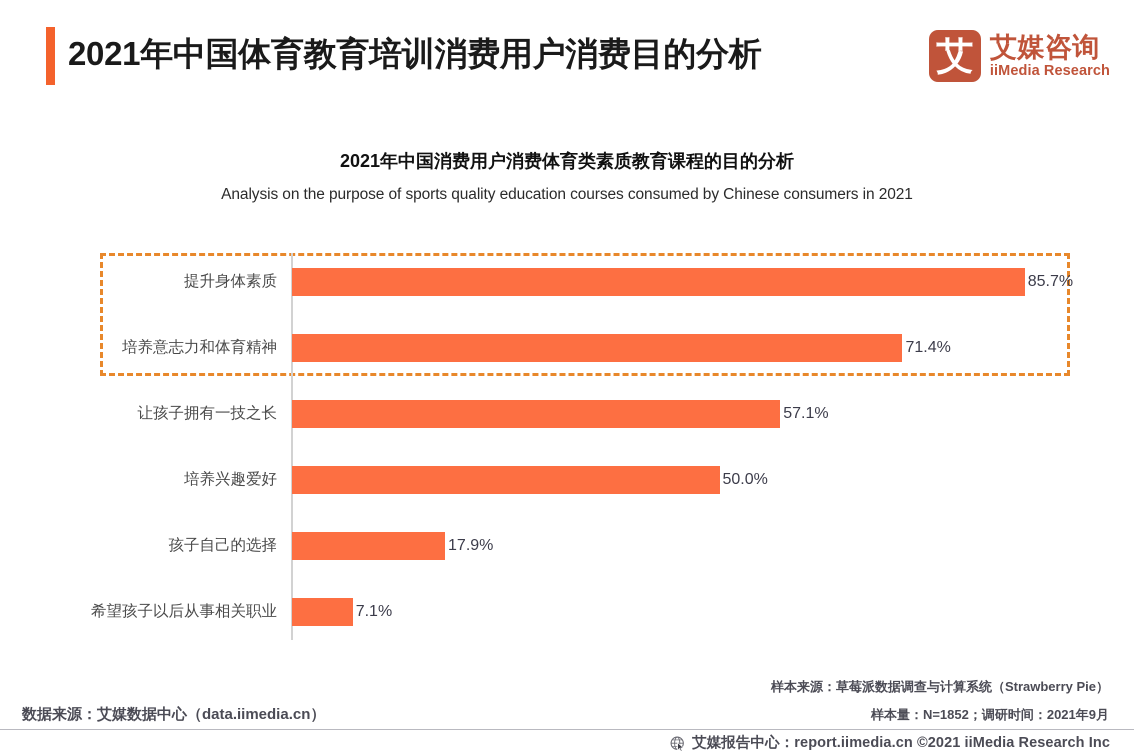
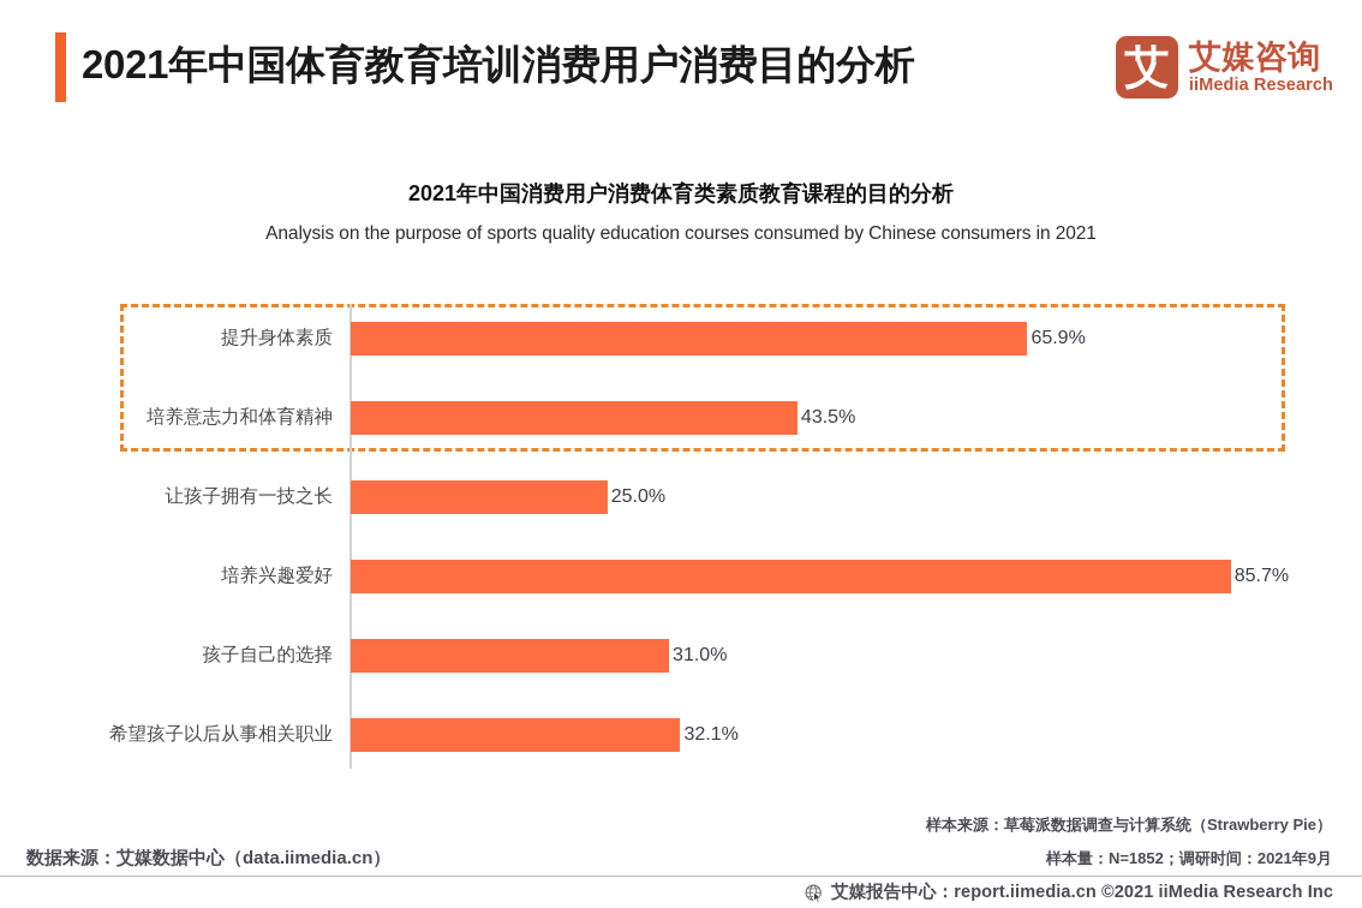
提升身体素质: 85.7% -> 65.9%
培养意志力和体育精神: 71.4% -> 43.5%
让孩子拥有一技之长: 57.1% -> 25.0%
培养兴趣爱好: 50.0% -> 85.7%
孩子自己的选择: 17.9% -> 31.0%
希望孩子以后从事相关职业: 7.1% -> 32.1%
